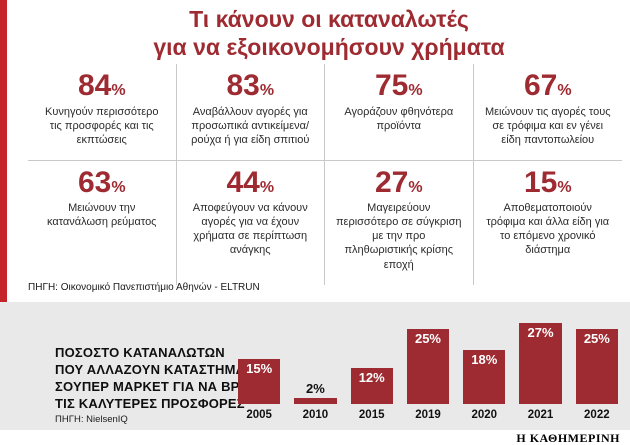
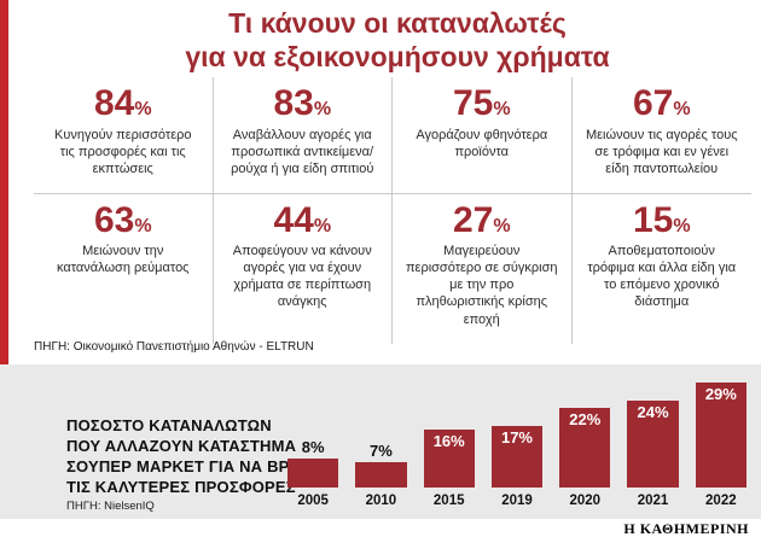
2005: 15% -> 8%
2010: 2% -> 7%
2015: 12% -> 16%
2019: 25% -> 17%
2020: 18% -> 22%
2021: 27% -> 24%
2022: 25% -> 29%
